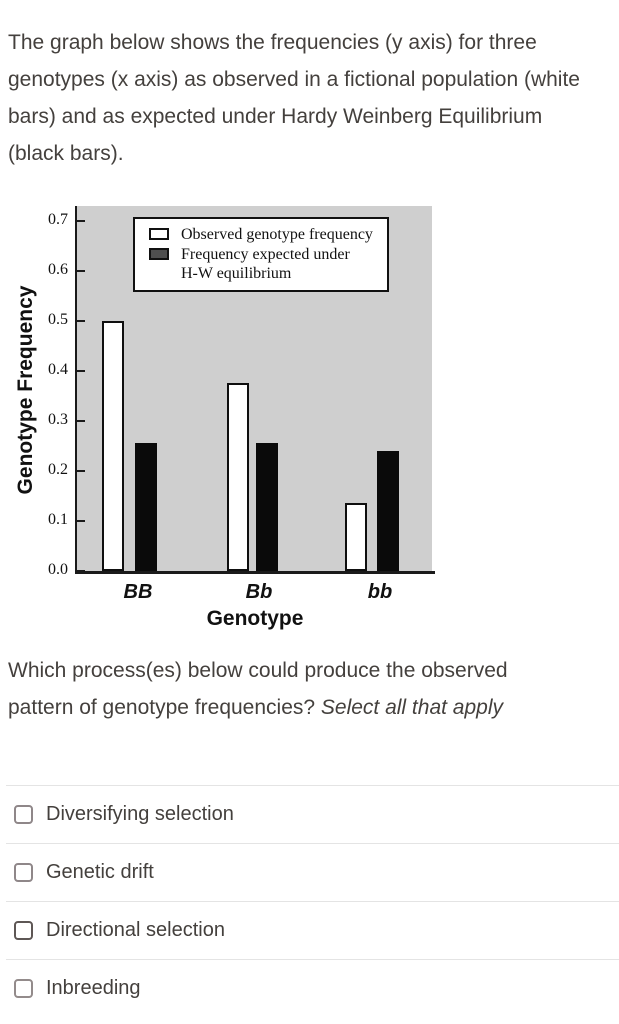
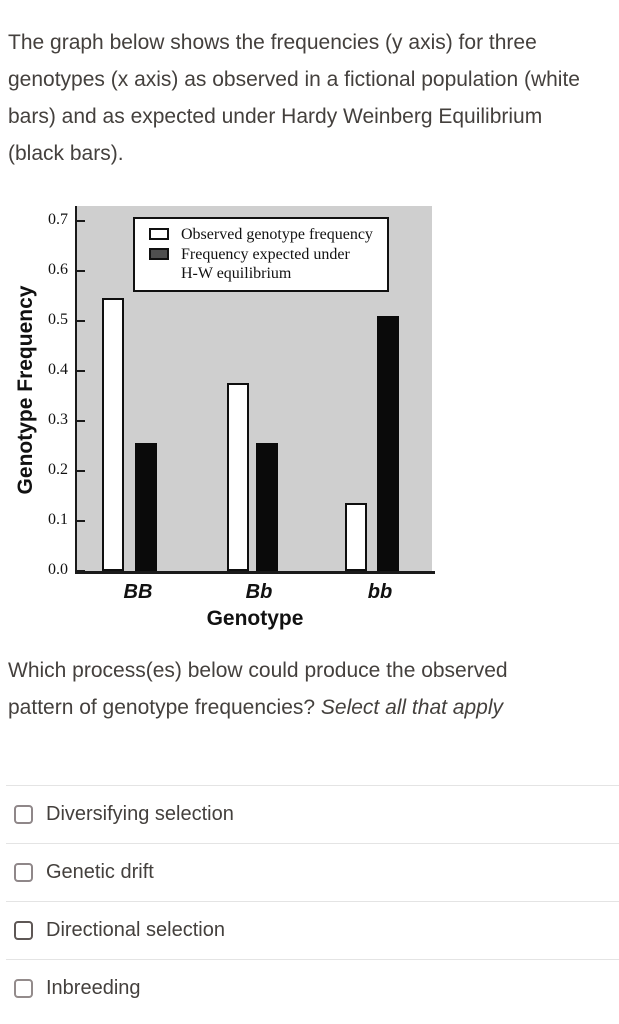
Observed genotype frequency/BB: 0.50 -> 0.55
Frequency expected under H-W equilibrium/bb: 0.24 -> 0.51
